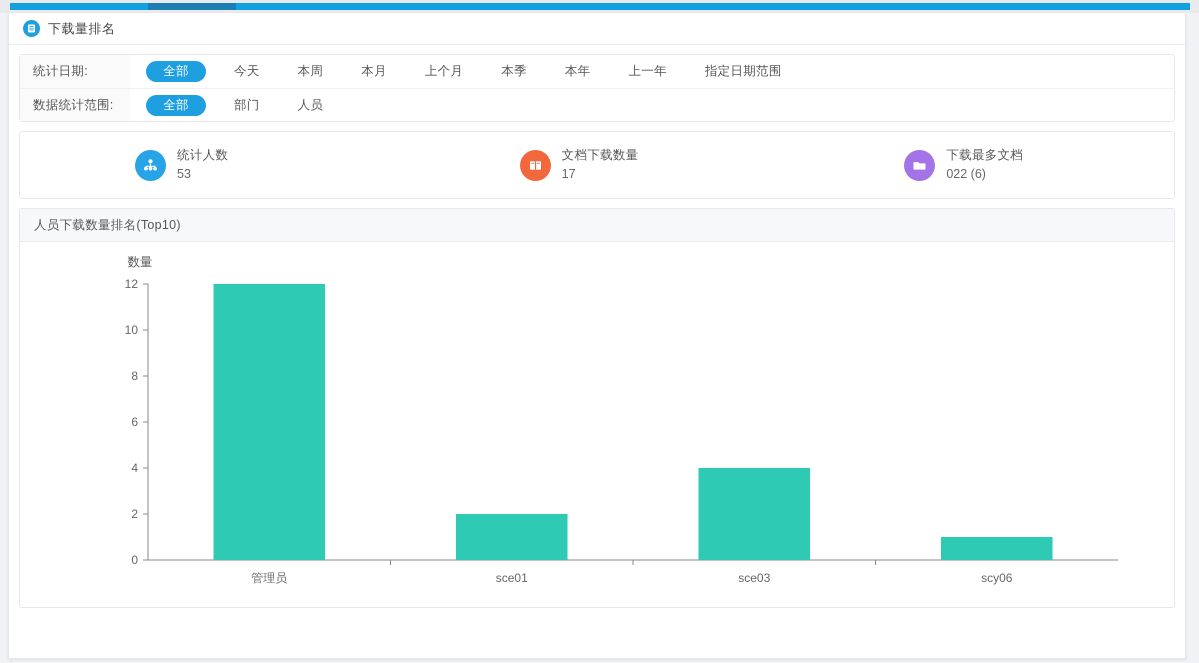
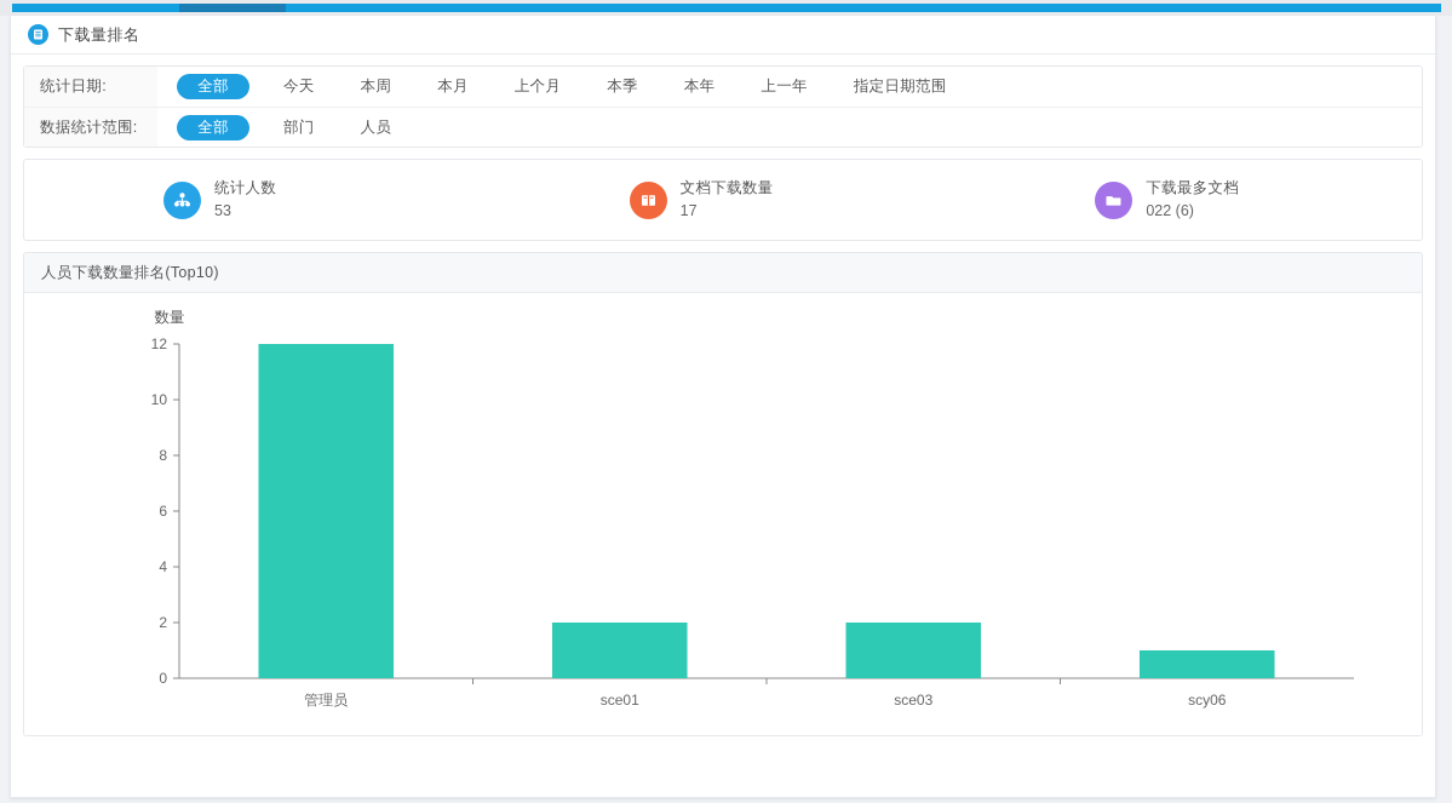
sce03: 4 -> 2
